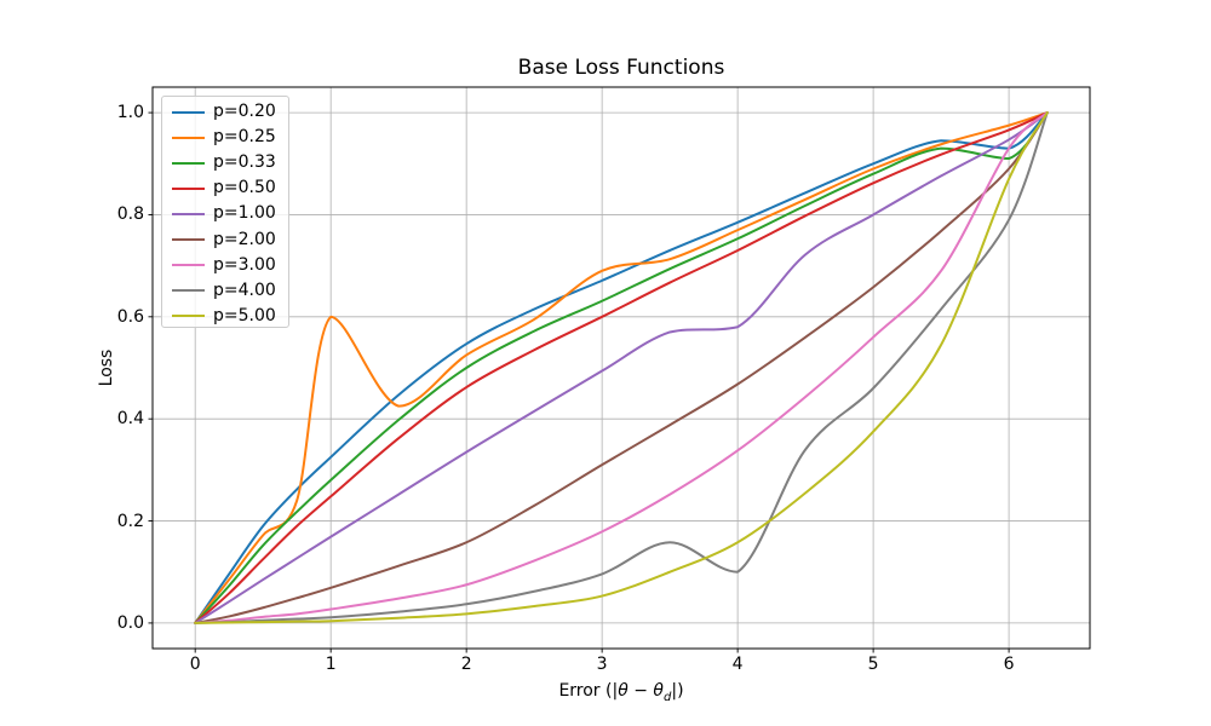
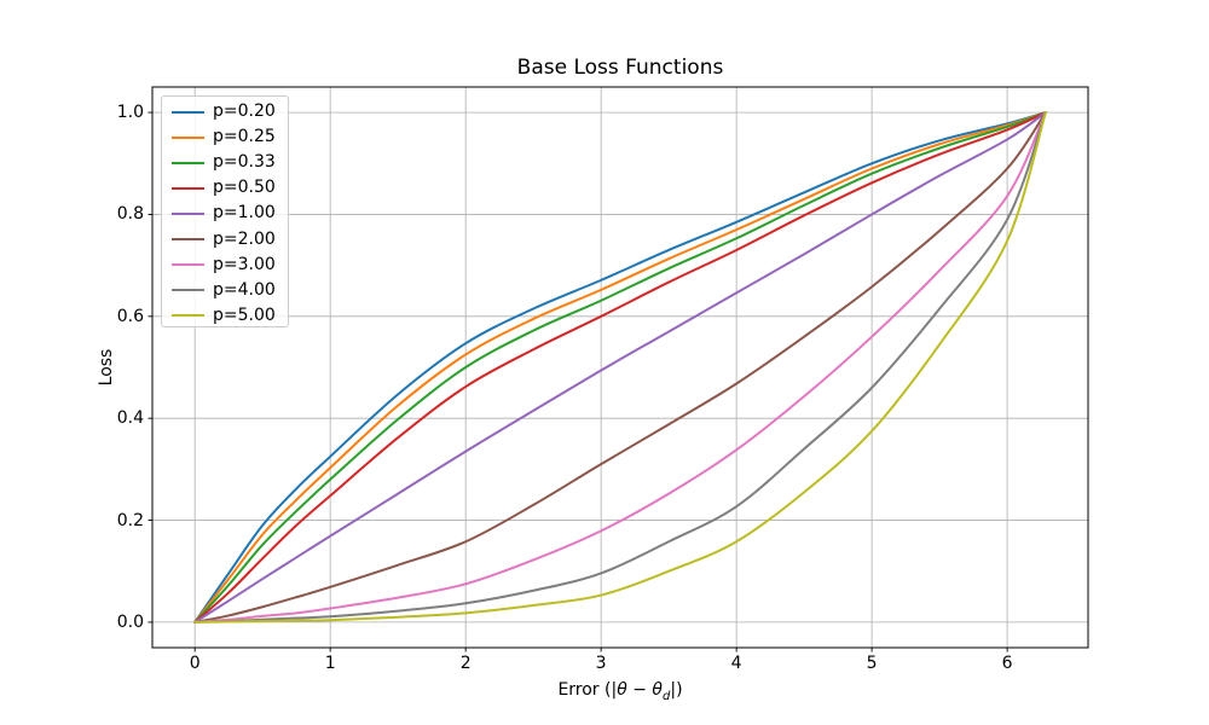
p=0.25/1: 0.60 -> 0.30
p=0.25/3: 0.69 -> 0.65
p=1.00/4: 0.58 -> 0.65
p=4.00/4: 0.10 -> 0.23
p=0.20/6: 0.93 -> 0.98
p=0.33/6: 0.91 -> 0.97
p=3.00/6: 0.93 -> 0.84
p=5.00/6: 0.87 -> 0.75
